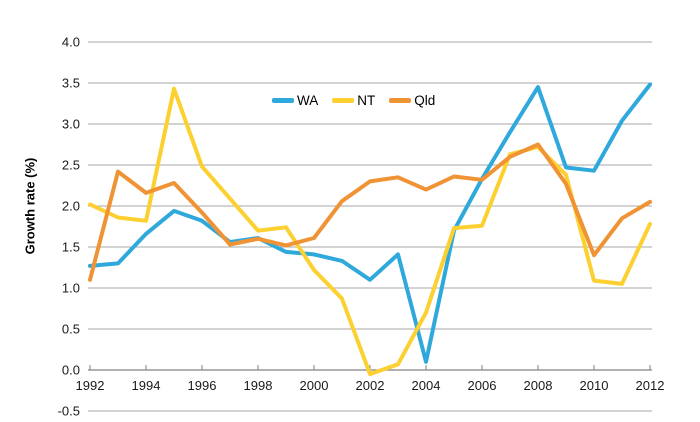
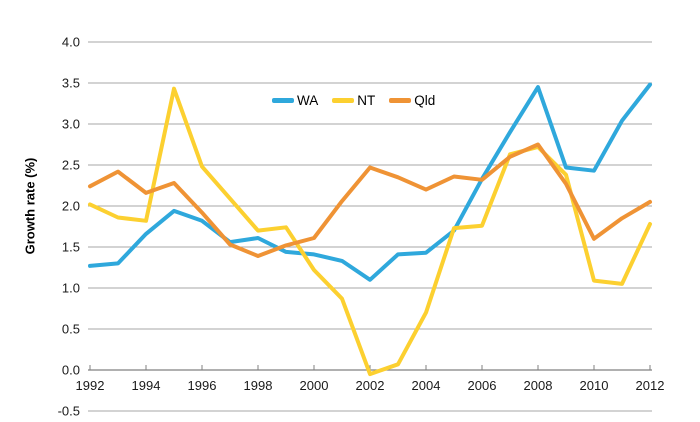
Qld/1992: 1.1 -> 2.2
Qld/1998: 1.6 -> 1.4
Qld/2002: 2.3 -> 2.5
WA/2004: 0.1 -> 1.4
Qld/2010: 1.4 -> 1.6
